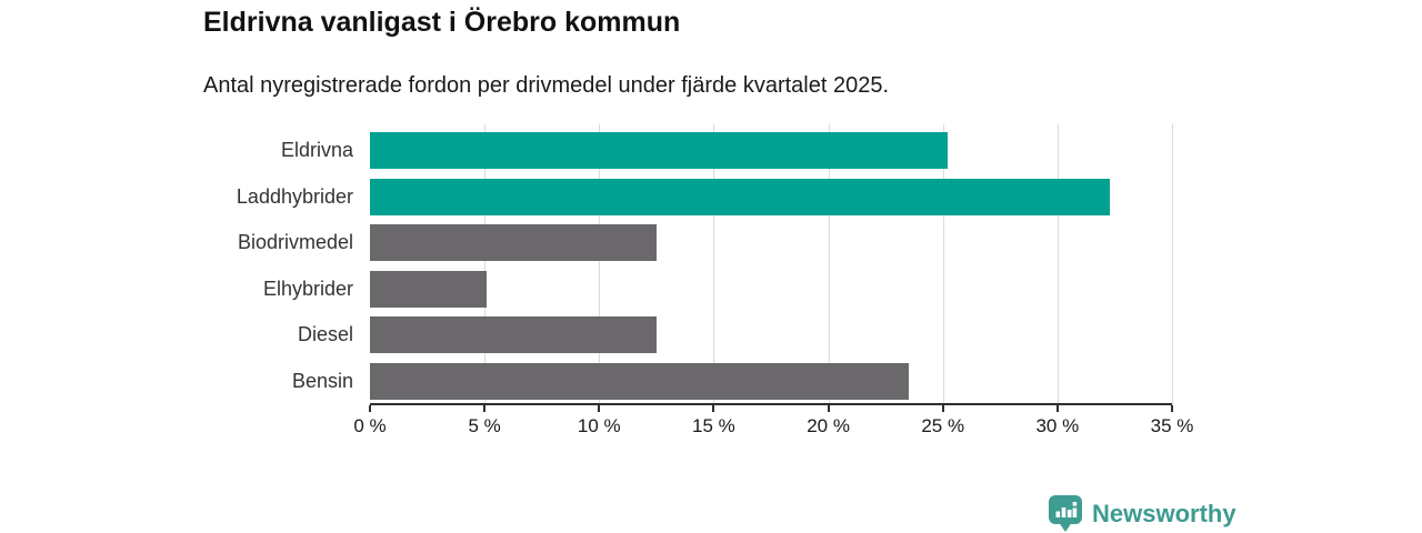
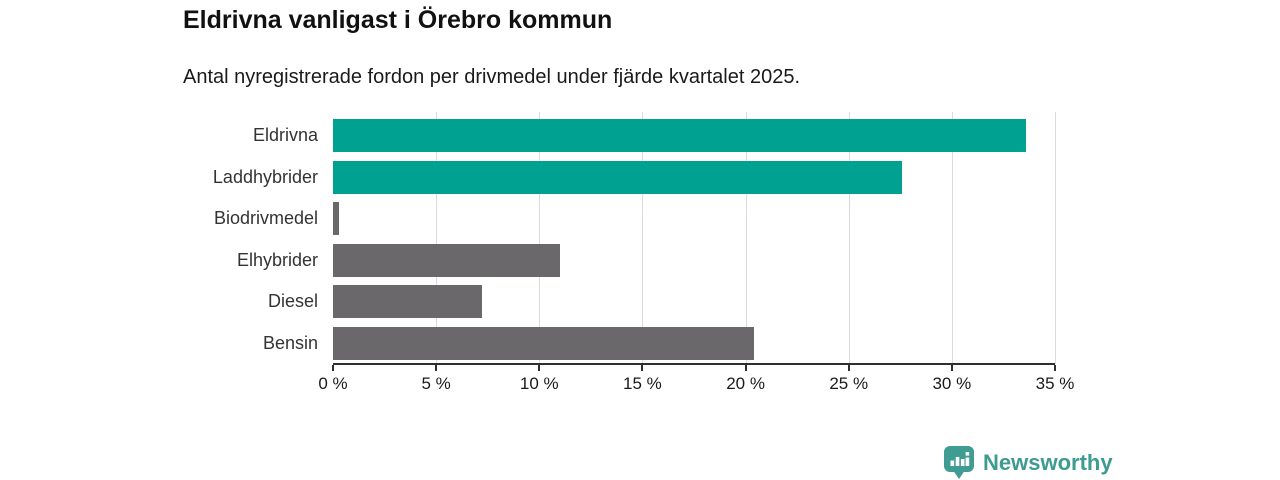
Eldrivna: 25.2% -> 33.6%
Laddhybrider: 32.3% -> 27.6%
Biodrivmedel: 12.5% -> 0.3%
Elhybrider: 5.1% -> 11.0%
Diesel: 12.5% -> 7.2%
Bensin: 23.5% -> 20.4%
